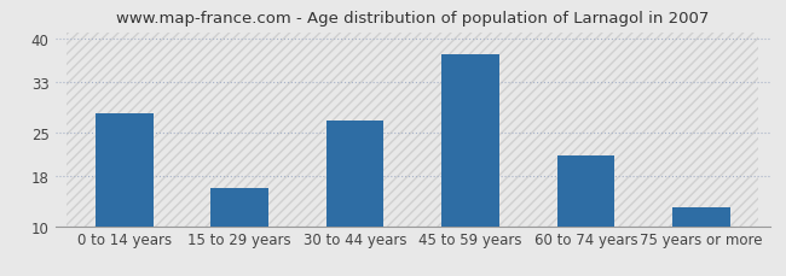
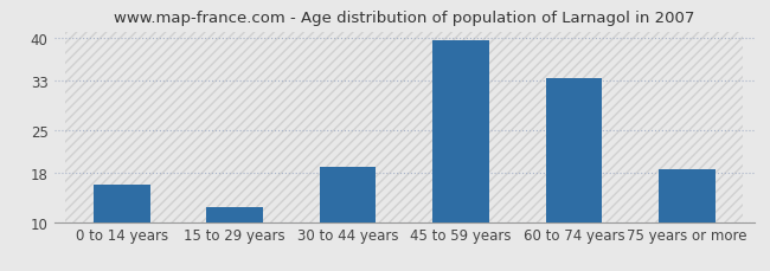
0 to 14 years: 28.0 -> 16.0
15 to 29 years: 16.0 -> 12.5
30 to 44 years: 26.8 -> 19.0
45 to 59 years: 37.4 -> 39.5
60 to 74 years: 21.2 -> 33.5
75 years or more: 13.0 -> 18.5
